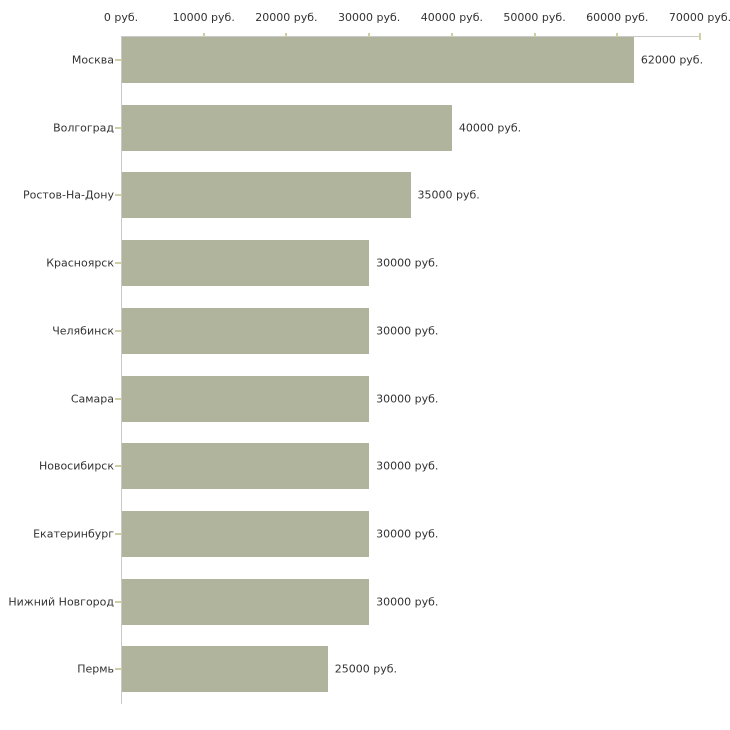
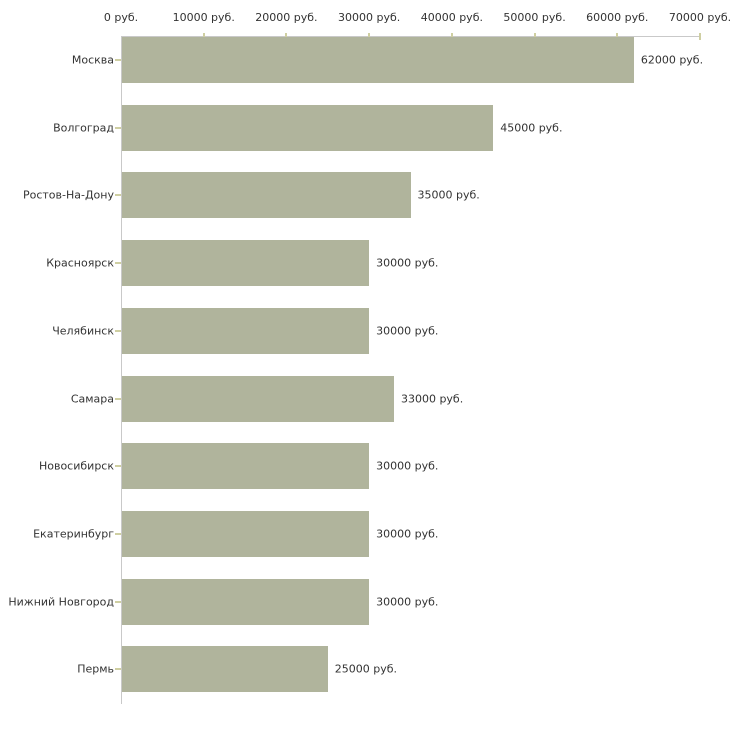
Волгоград: 40000 -> 45000
Самара: 30000 -> 33000
